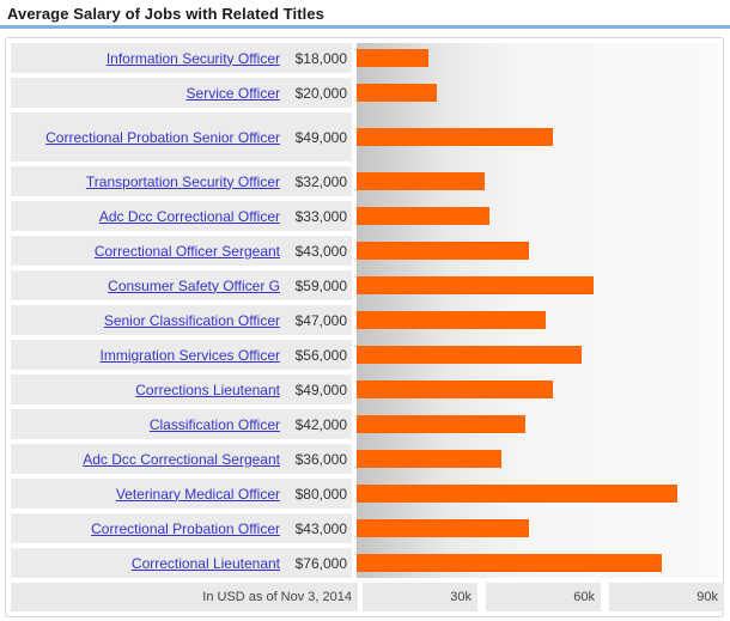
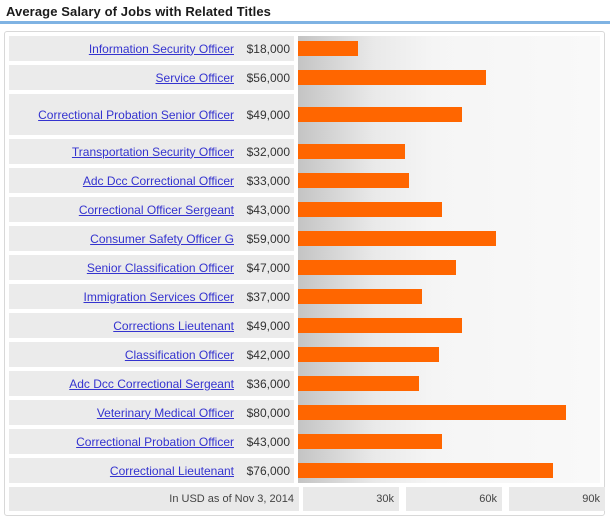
Service Officer: $20,000 -> $56,000
Immigration Services Officer: $56,000 -> $37,000
